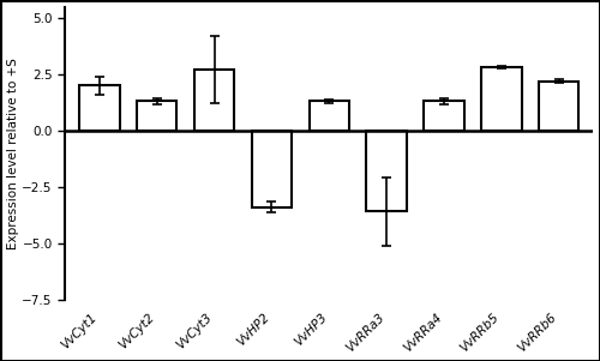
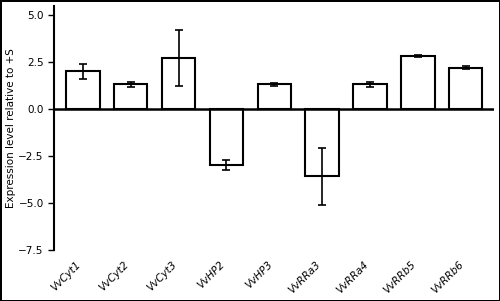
VvHP2: -3.4 -> -3.0
